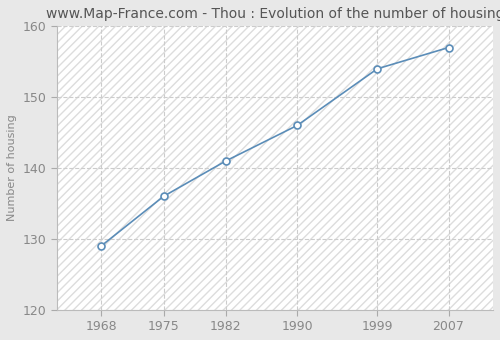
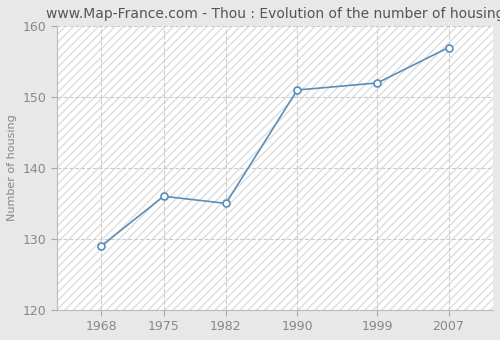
1982: 141 -> 135
1990: 146 -> 151
1999: 154 -> 152
